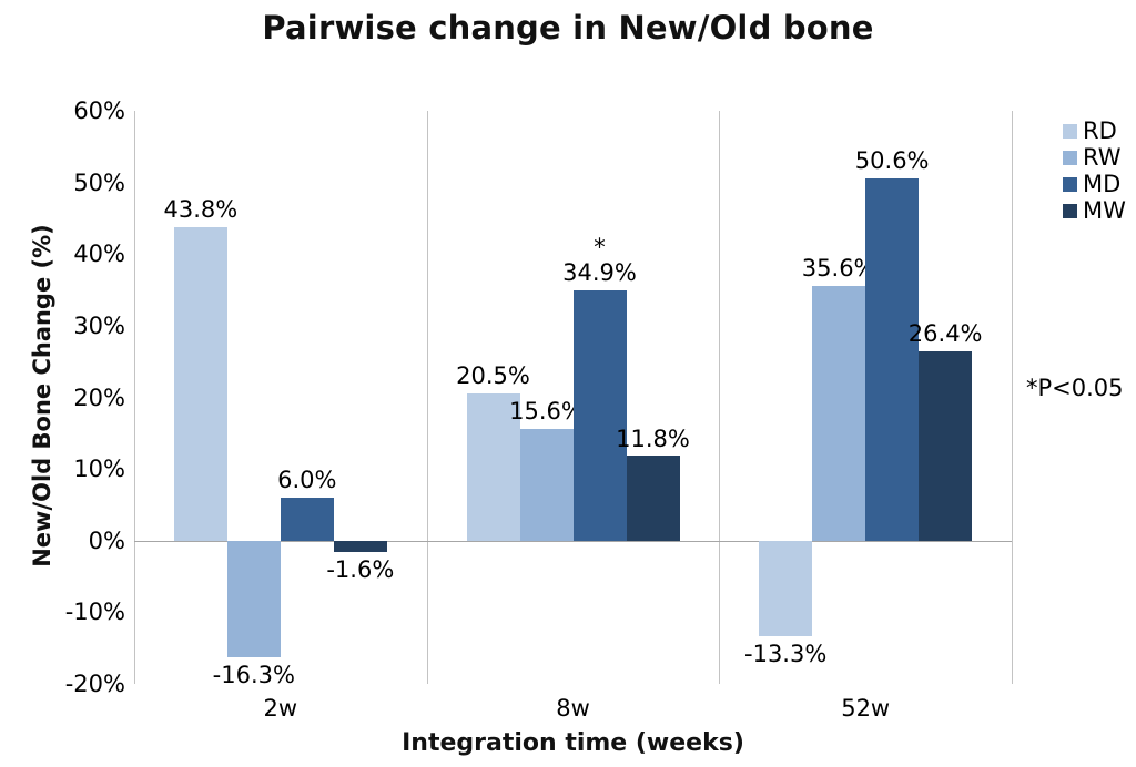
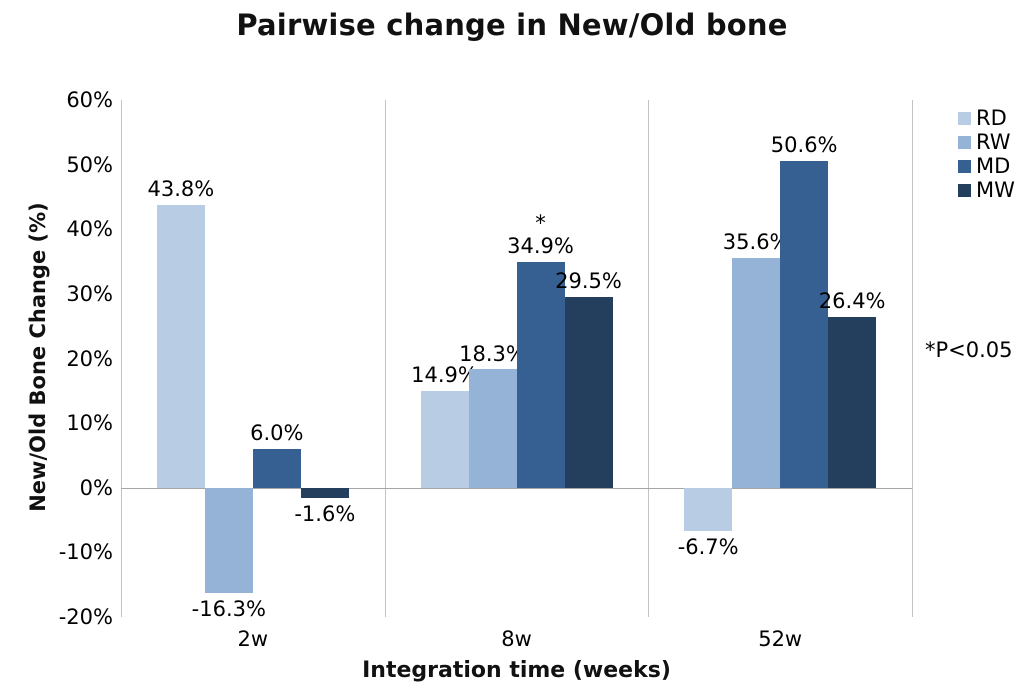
RD/8w: 20.5% -> 14.9%
RW/8w: 15.6% -> 18.3%
MW/8w: 11.8% -> 29.5%
RD/52w: -13.3% -> -6.7%
